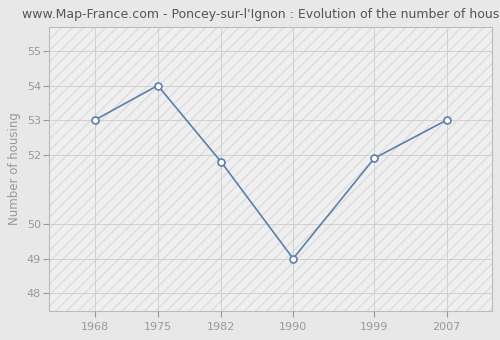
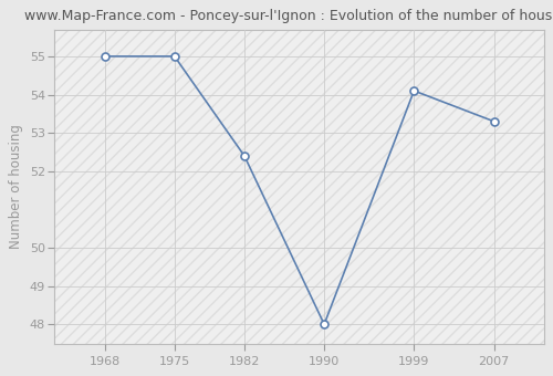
1968: 53.0 -> 55.0
1975: 54.0 -> 55.0
1982: 51.8 -> 52.4
1990: 49.0 -> 48.0
1999: 51.9 -> 54.1
2007: 53.0 -> 53.3
